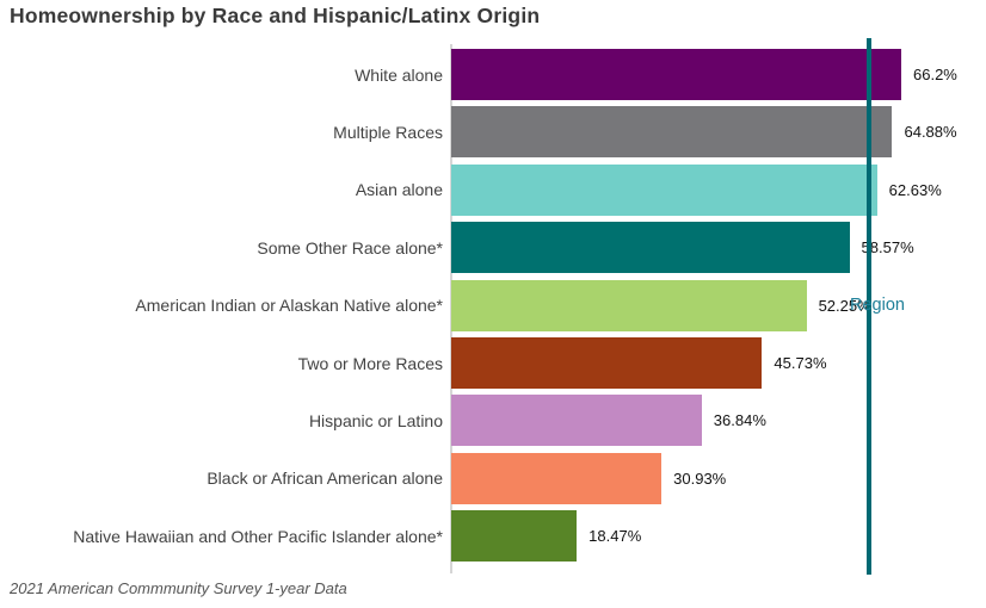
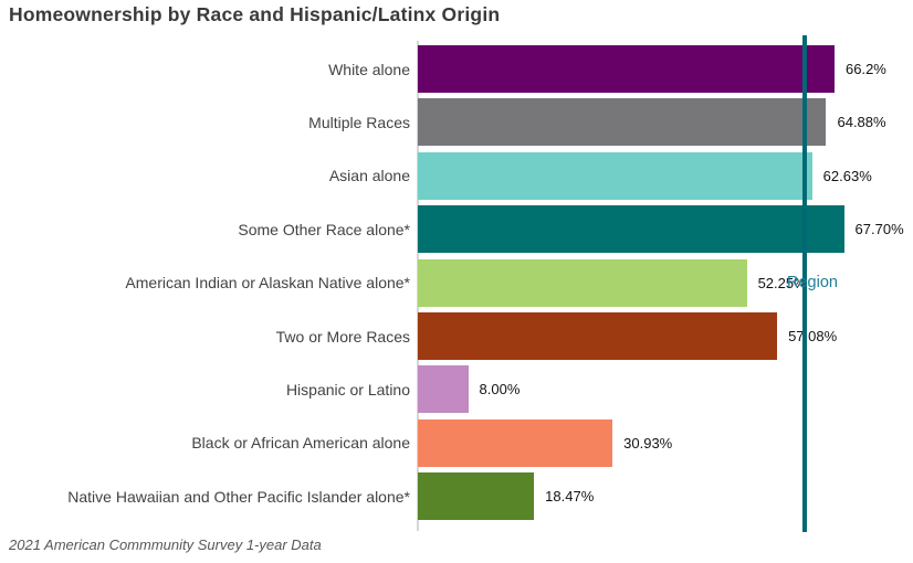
Some Other Race alone*: 58.57% -> 67.70%
Two or More Races: 45.73% -> 57.08%
Hispanic or Latino: 36.84% -> 8.00%
